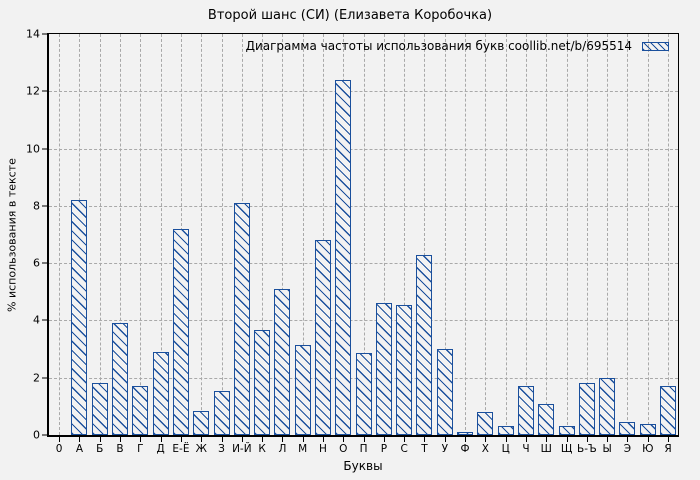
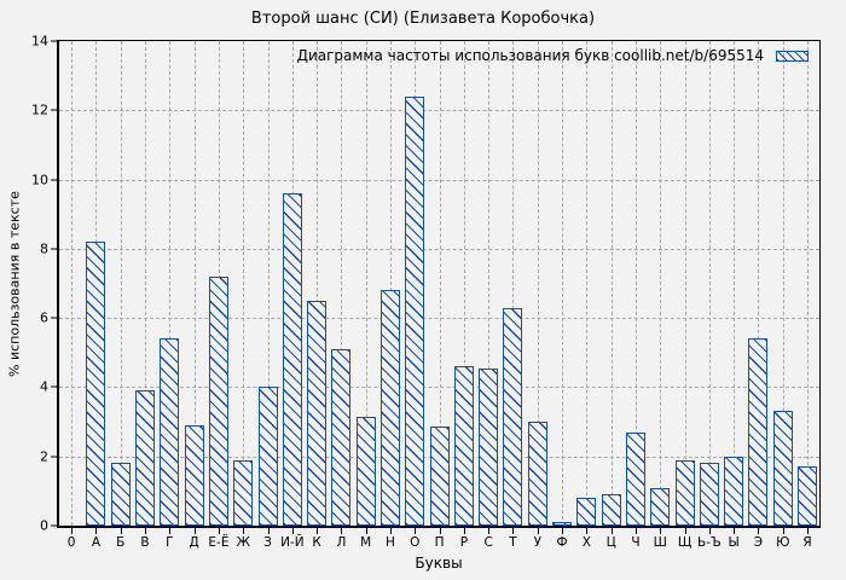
Г: 1.7 -> 5.4
Ж: 0.8 -> 1.9
З: 1.6 -> 4.0
И-Й: 8.1 -> 9.6
К: 3.6 -> 6.5
Ц: 0.3 -> 0.9
Ч: 1.7 -> 2.7
Щ: 0.3 -> 1.9
Э: 0.5 -> 5.4
Ю: 0.4 -> 3.3
